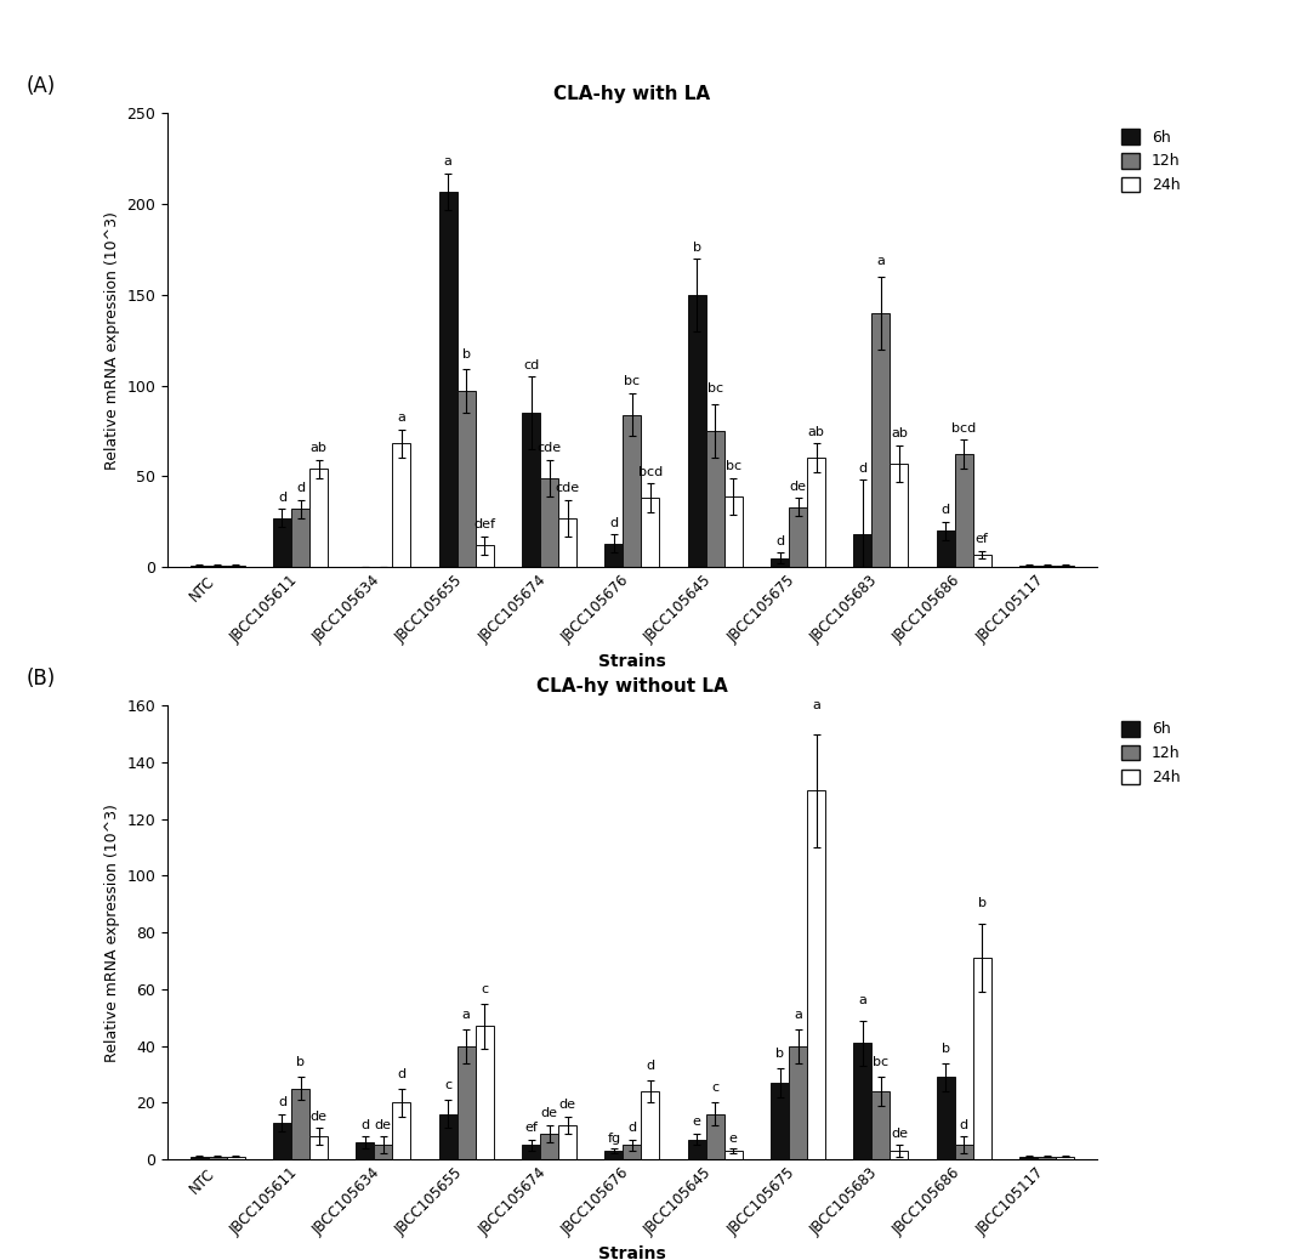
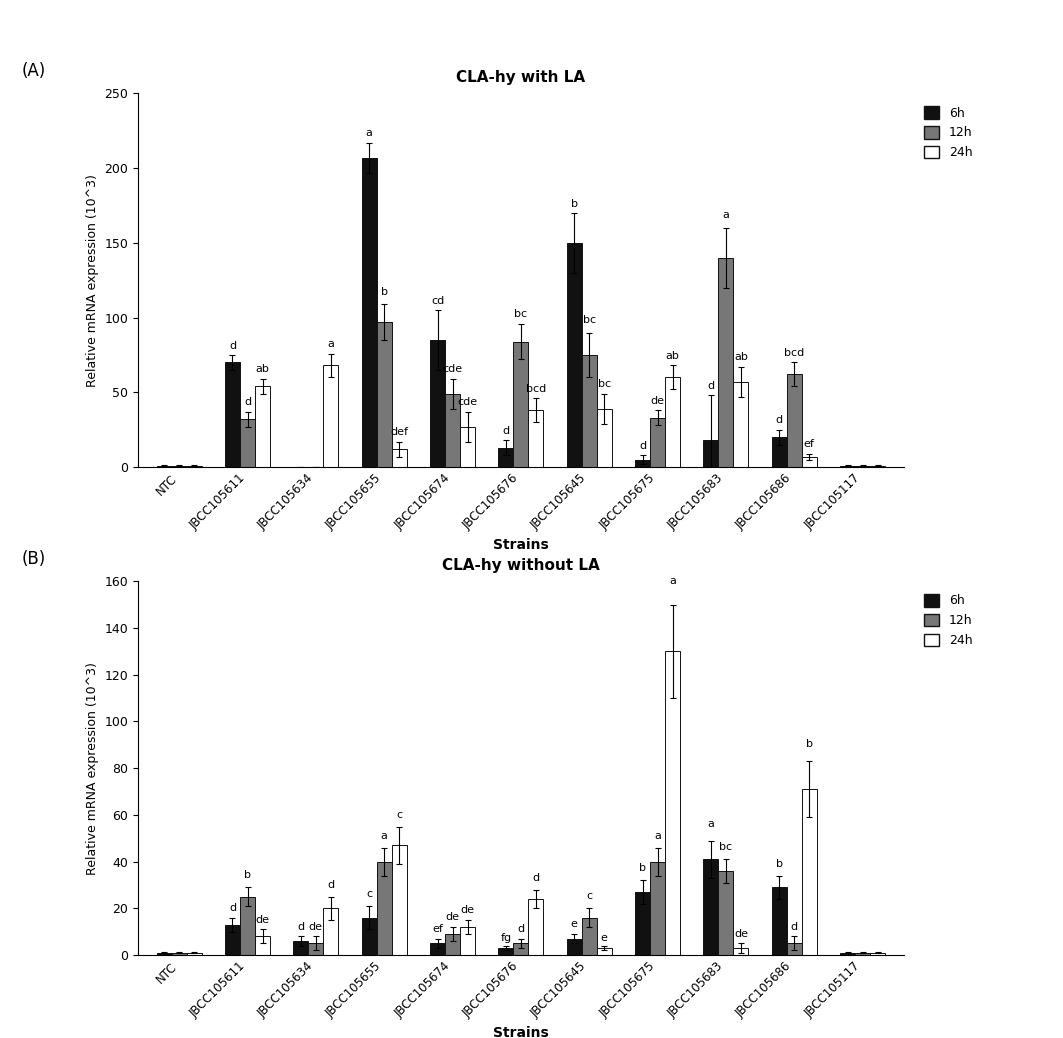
CLA-hy with LA/6h/JBCC105611: 27 -> 70
CLA-hy without LA/12h/JBCC105683: 24 -> 36
